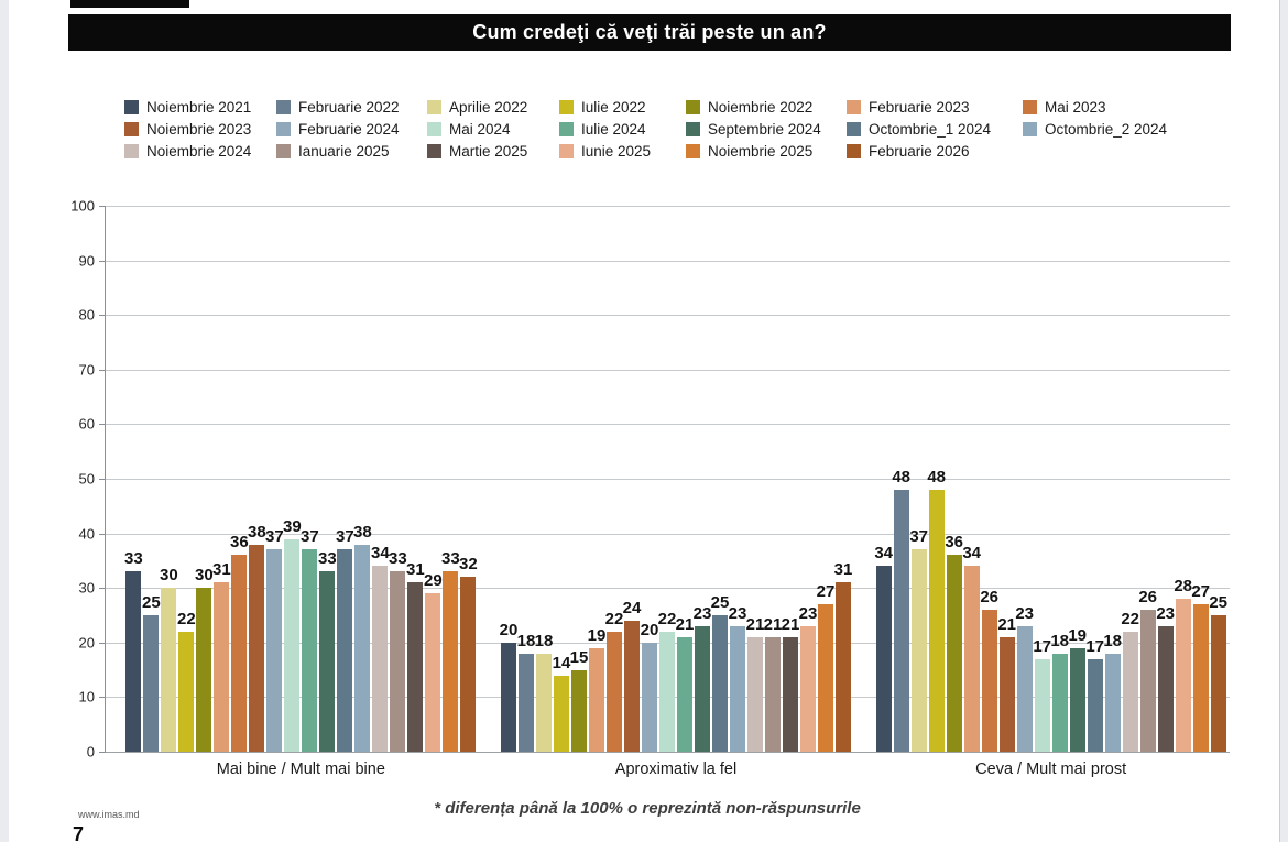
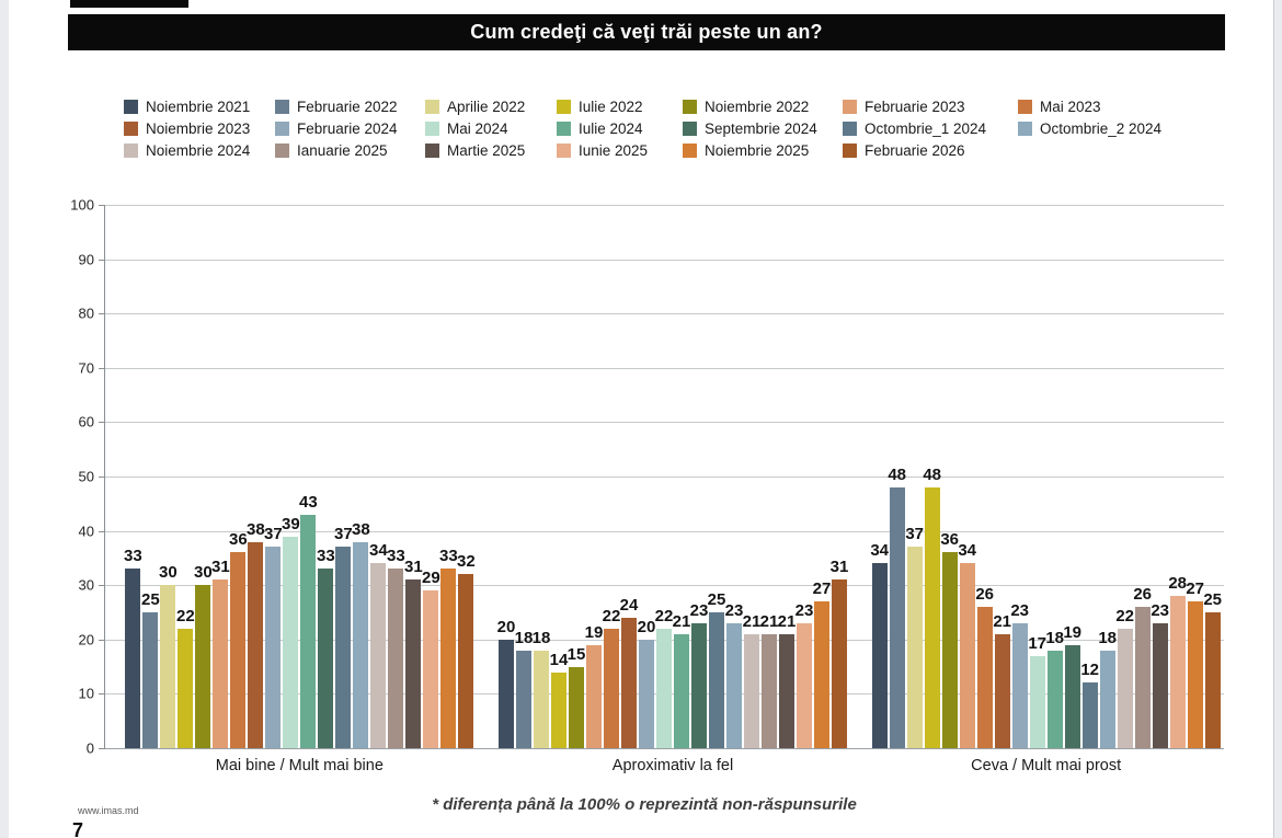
Iulie 2024/Mai bine / Mult mai bine: 37 -> 43
Octombrie_1 2024/Ceva / Mult mai prost: 17 -> 12
